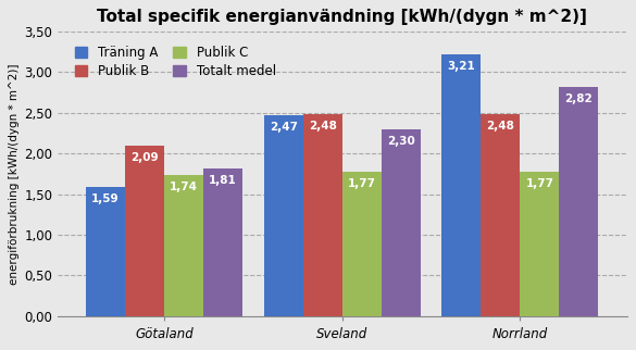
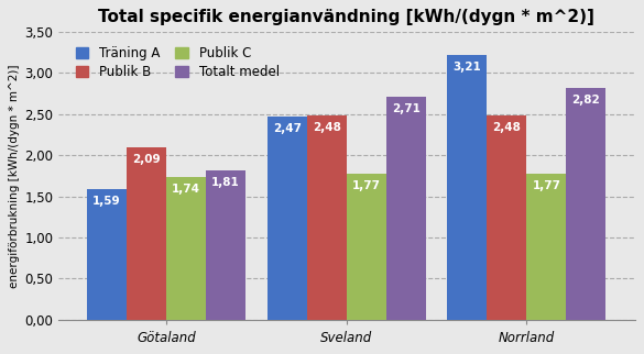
Totalt medel/Sveland: 2,30 -> 2,71
